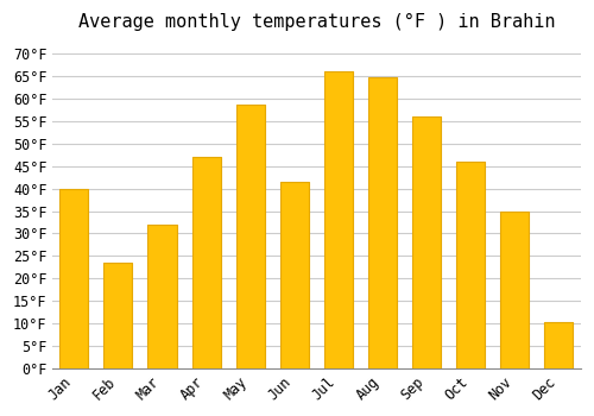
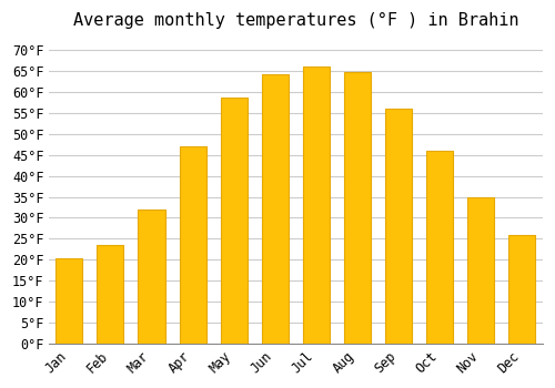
Jan: 40.0°F -> 20.5°F
Jun: 41.5°F -> 64.0°F
Dec: 10.5°F -> 26.0°F
